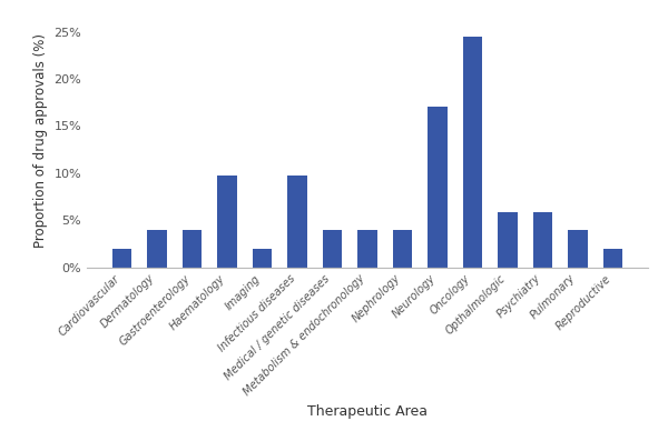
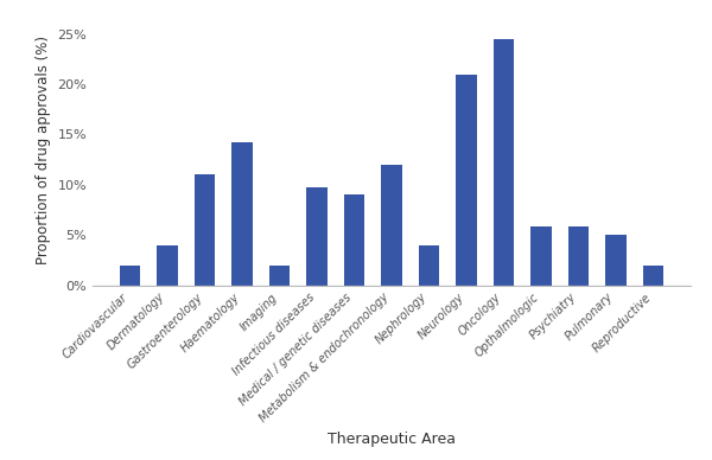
Gastroenterology: 4.0% -> 11.0%
Haematology: 9.7% -> 14.2%
Medical / genetic diseases: 4.0% -> 9.0%
Metabolism & endochronology: 4.0% -> 12.0%
Neurology: 17.0% -> 21.0%
Pulmonary: 4.0% -> 5.0%
